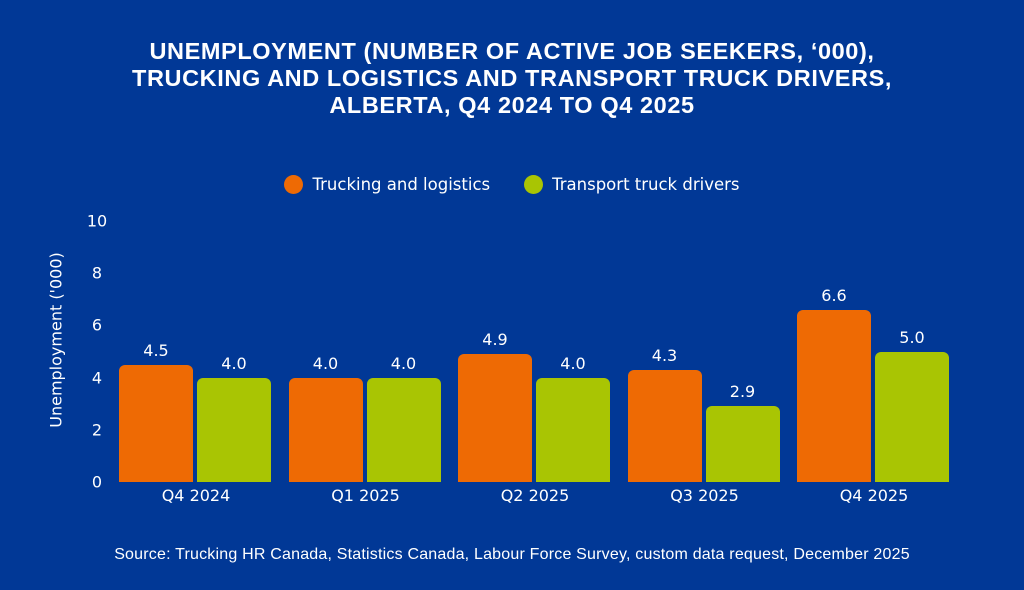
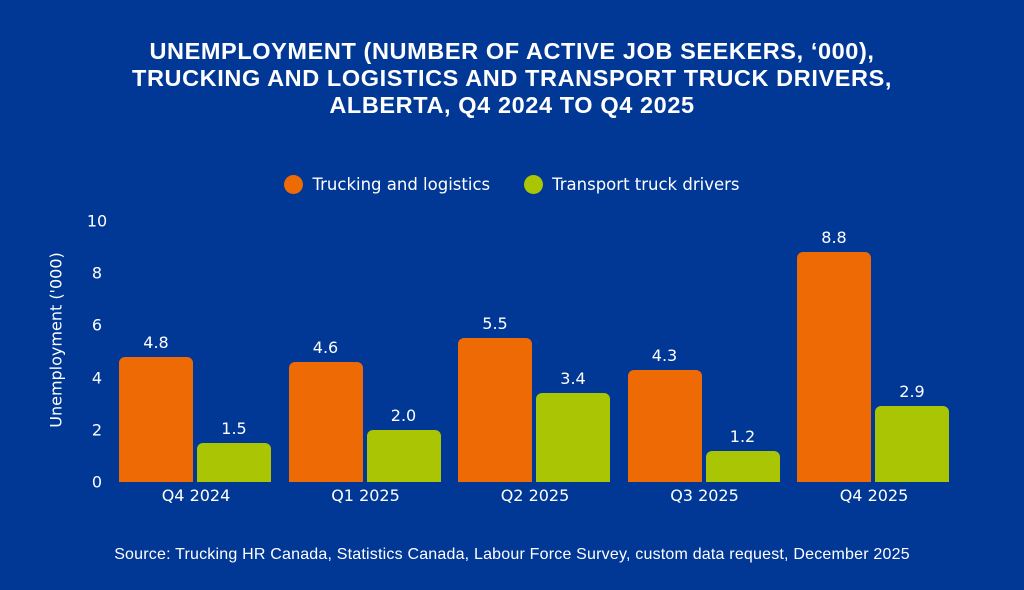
Trucking and logistics/Q4 2024: 4.5 -> 4.8
Transport truck drivers/Q4 2024: 4.0 -> 1.5
Trucking and logistics/Q1 2025: 4.0 -> 4.6
Transport truck drivers/Q1 2025: 4.0 -> 2.0
Trucking and logistics/Q2 2025: 4.9 -> 5.5
Transport truck drivers/Q2 2025: 4.0 -> 3.4
Transport truck drivers/Q3 2025: 2.9 -> 1.2
Trucking and logistics/Q4 2025: 6.6 -> 8.8
Transport truck drivers/Q4 2025: 5.0 -> 2.9
